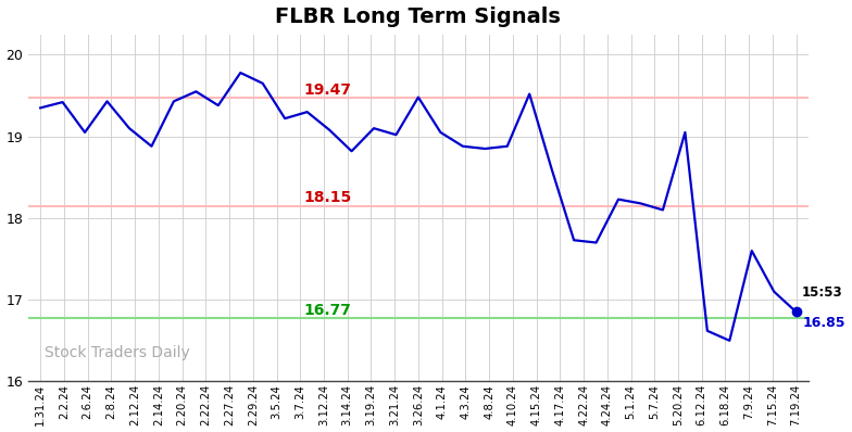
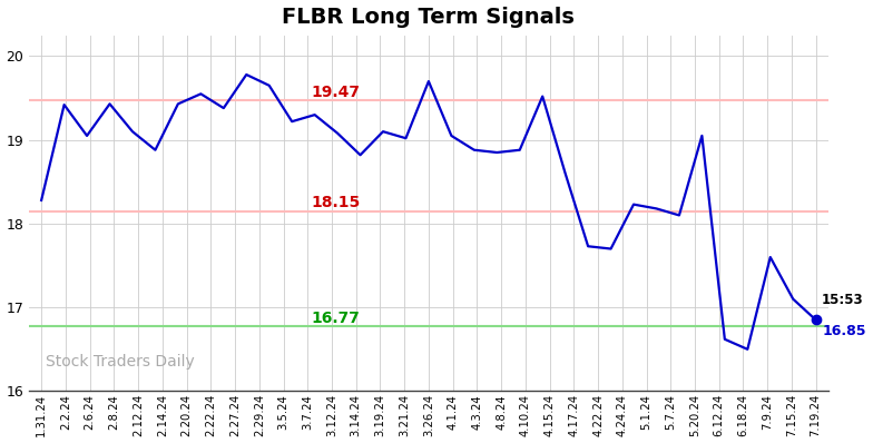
1.31.24: 19.35 -> 18.28
3.26.24: 19.48 -> 19.70
